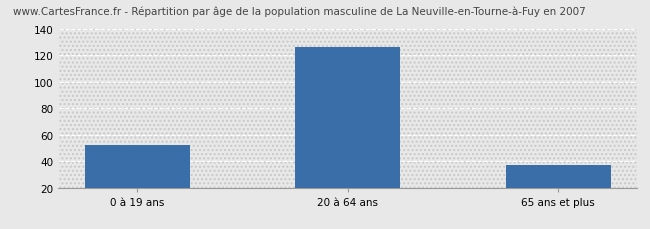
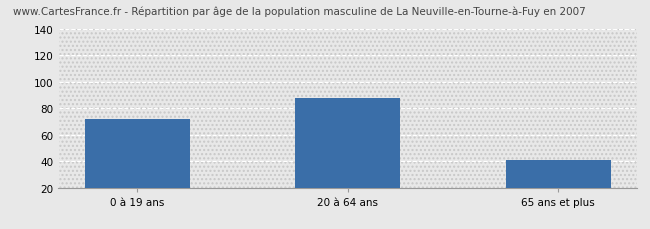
0 à 19 ans: 52 -> 72
20 à 64 ans: 126 -> 88
65 ans et plus: 37 -> 41
